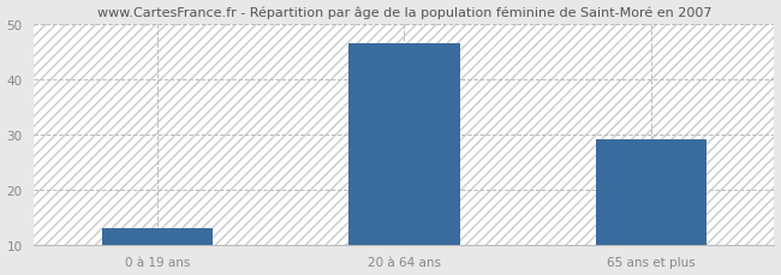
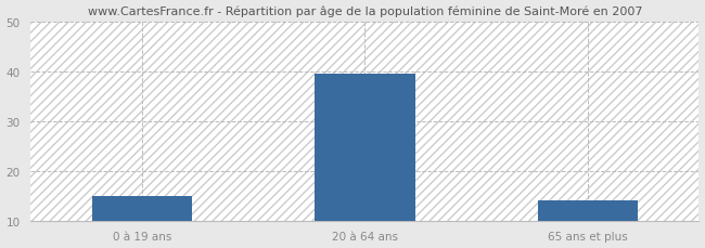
0 à 19 ans: 13.0 -> 15.0
20 à 64 ans: 46.5 -> 39.5
65 ans et plus: 29.0 -> 14.0
